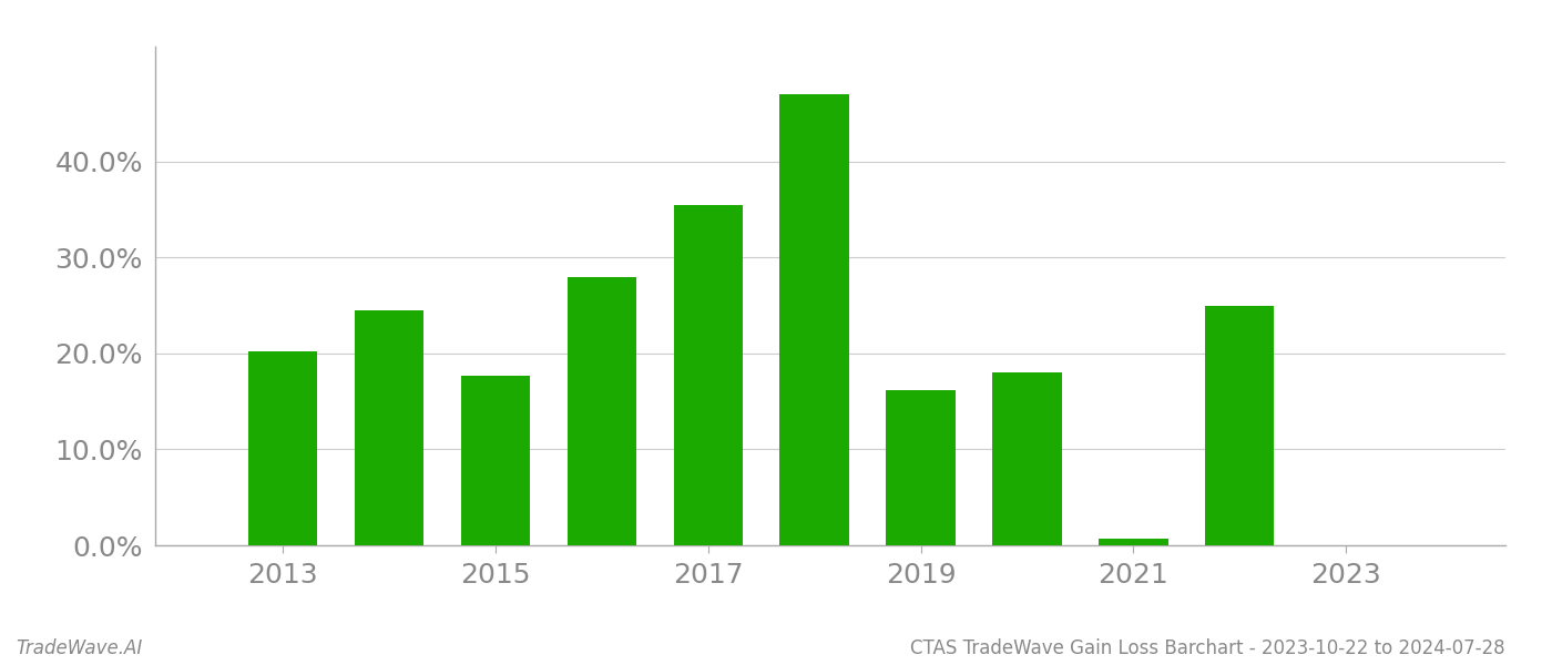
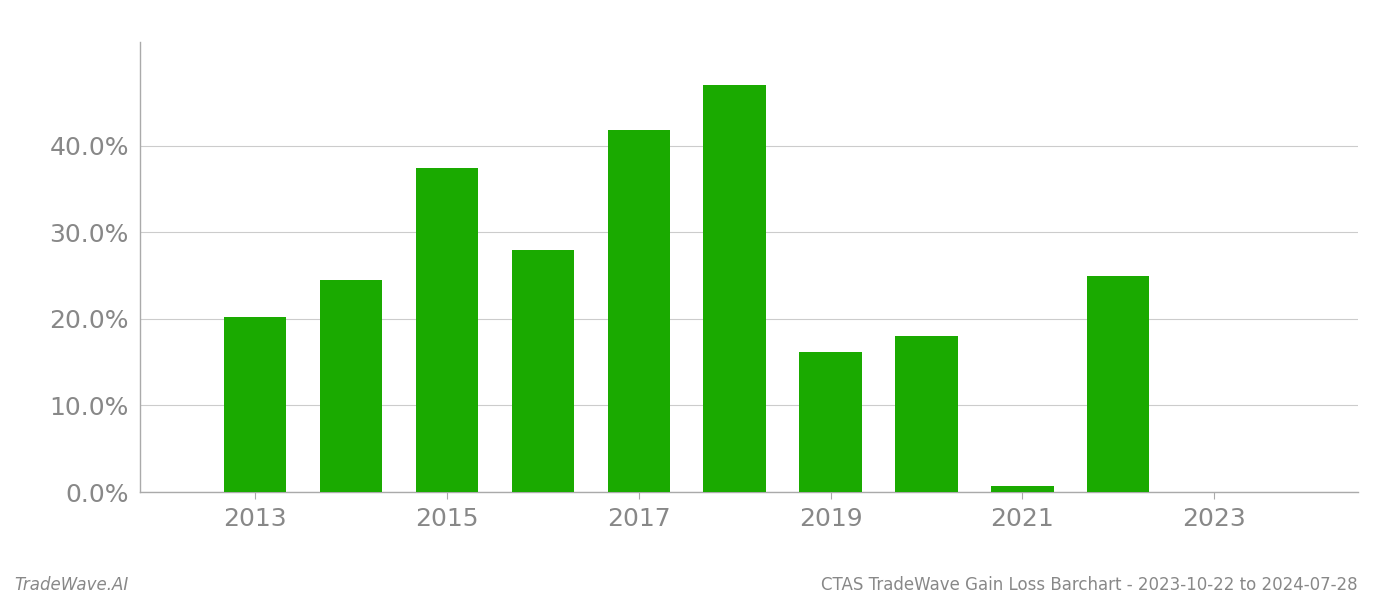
2015: 17.7% -> 37.4%
2017: 35.5% -> 41.8%
